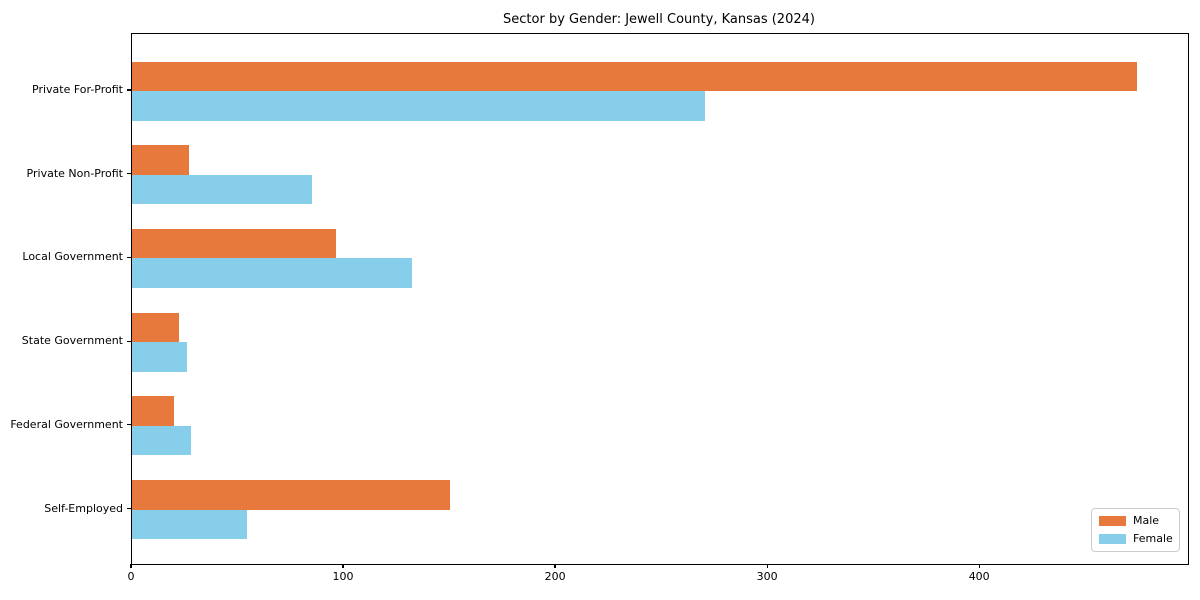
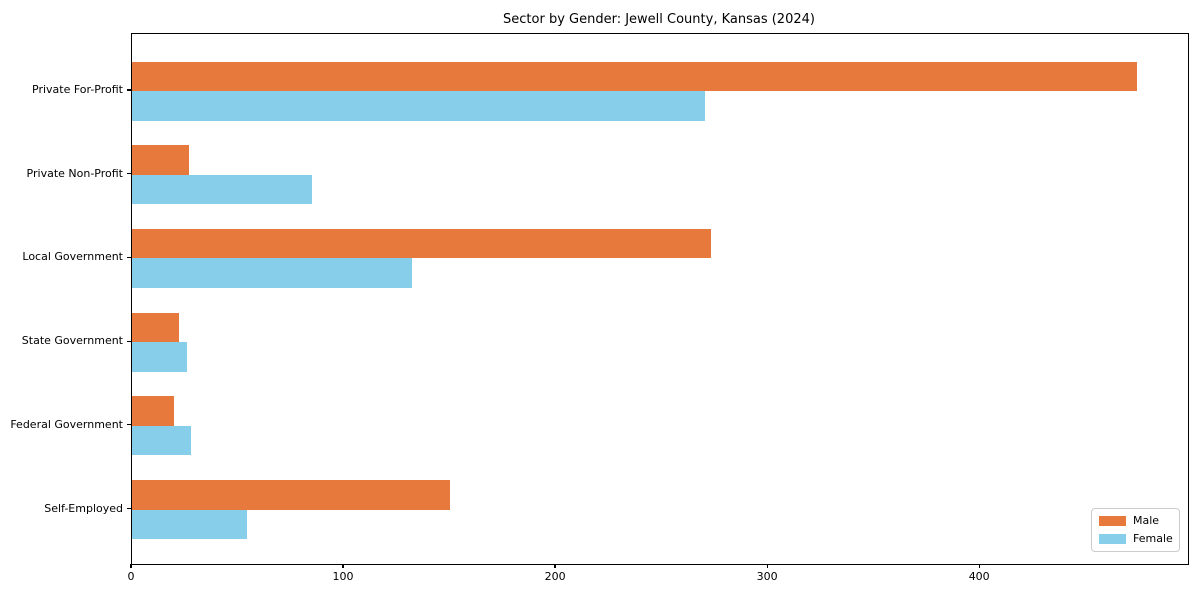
Male/Local Government: 96 -> 273
